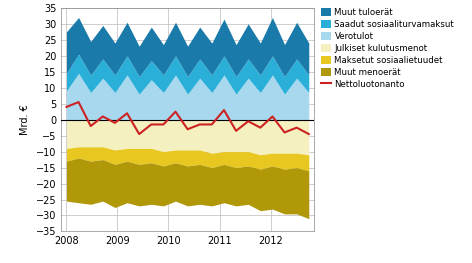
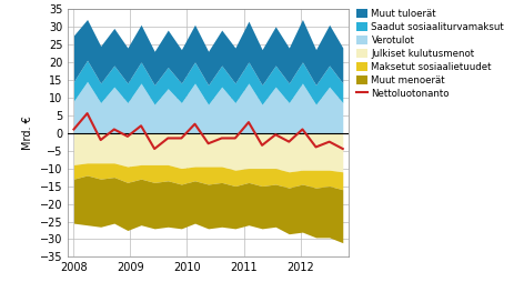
Nettoluotonanto/2008: 4.0 -> 1.0
